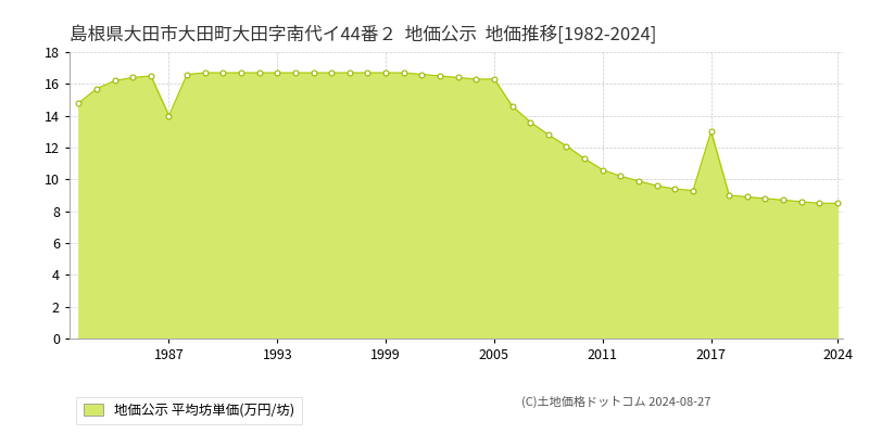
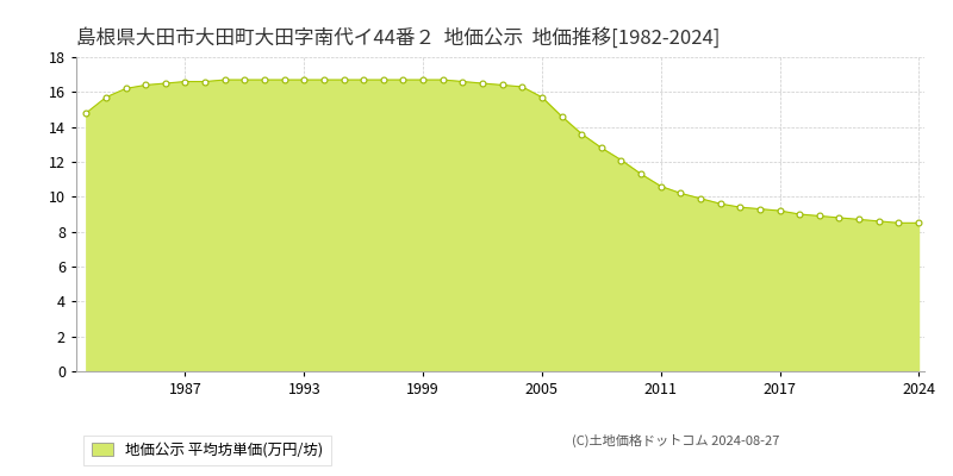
1987: 14.0 -> 16.6
2005: 16.3 -> 15.7
2017: 13.0 -> 9.2
